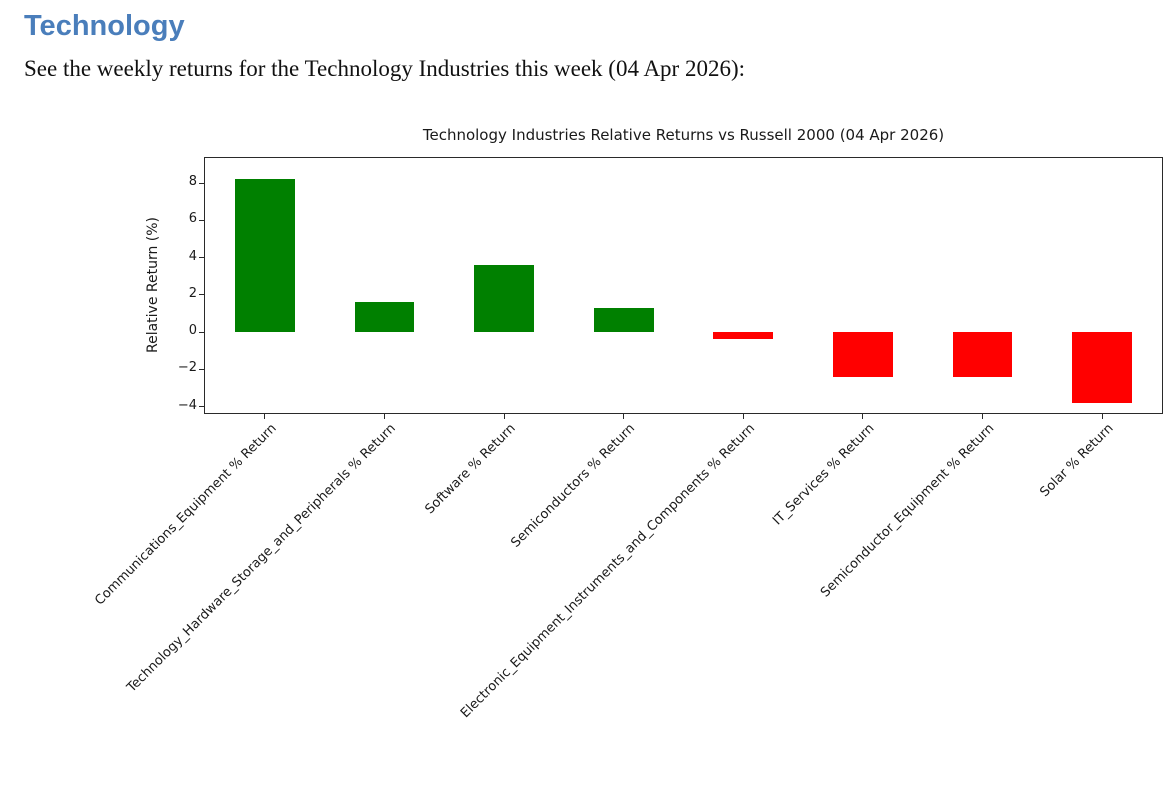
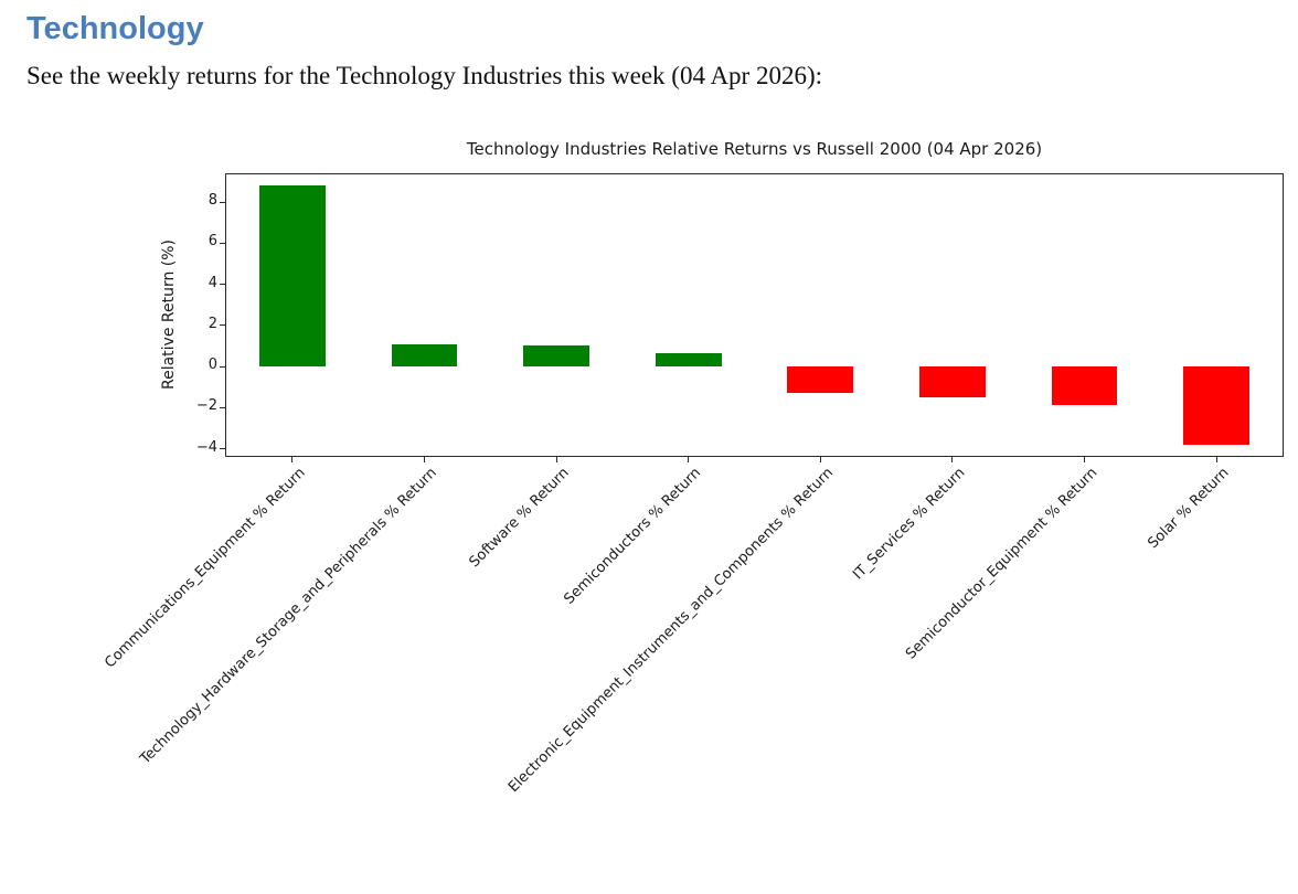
Communications_Equipment % Return: 8.2 -> 8.8
Technology_Hardware_Storage_and_Peripherals % Return: 1.6 -> 1.1
Software % Return: 3.6 -> 1.1
Semiconductors % Return: 1.3 -> 0.7
Electronic_Equipment_Instruments_and_Components % Return: -0.4 -> -1.3
IT_Services % Return: -2.4 -> -1.5
Semiconductor_Equipment % Return: -2.4 -> -1.9
